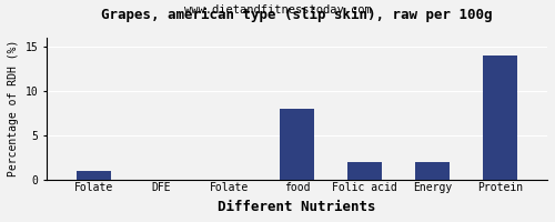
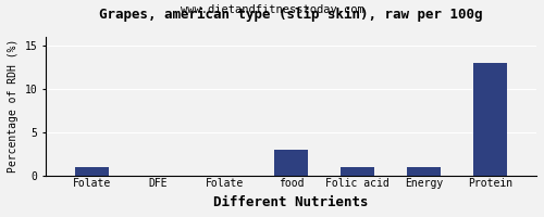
food: 8 -> 3
Folic acid: 2 -> 1
Energy: 2 -> 1
Protein: 14 -> 13
